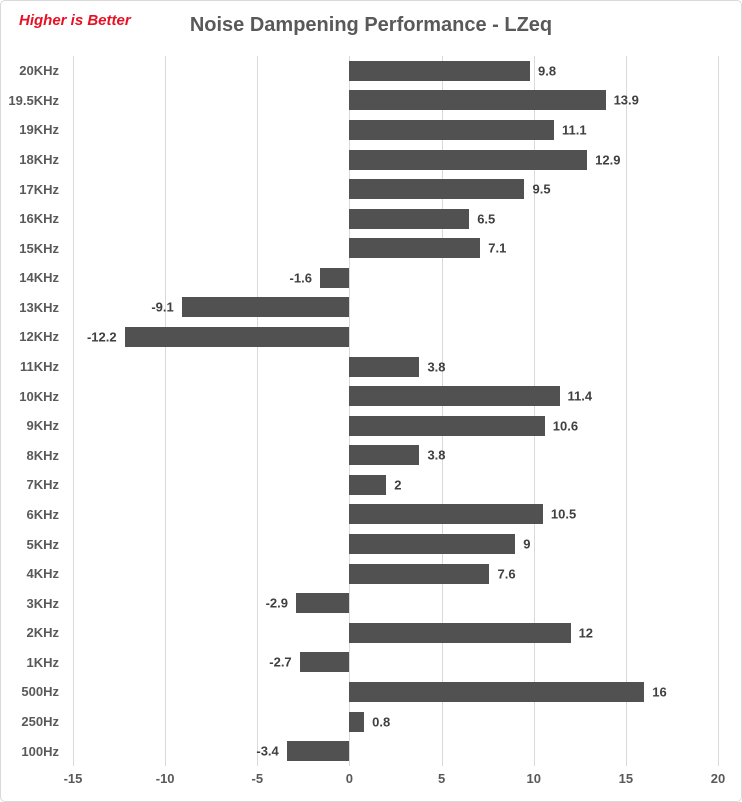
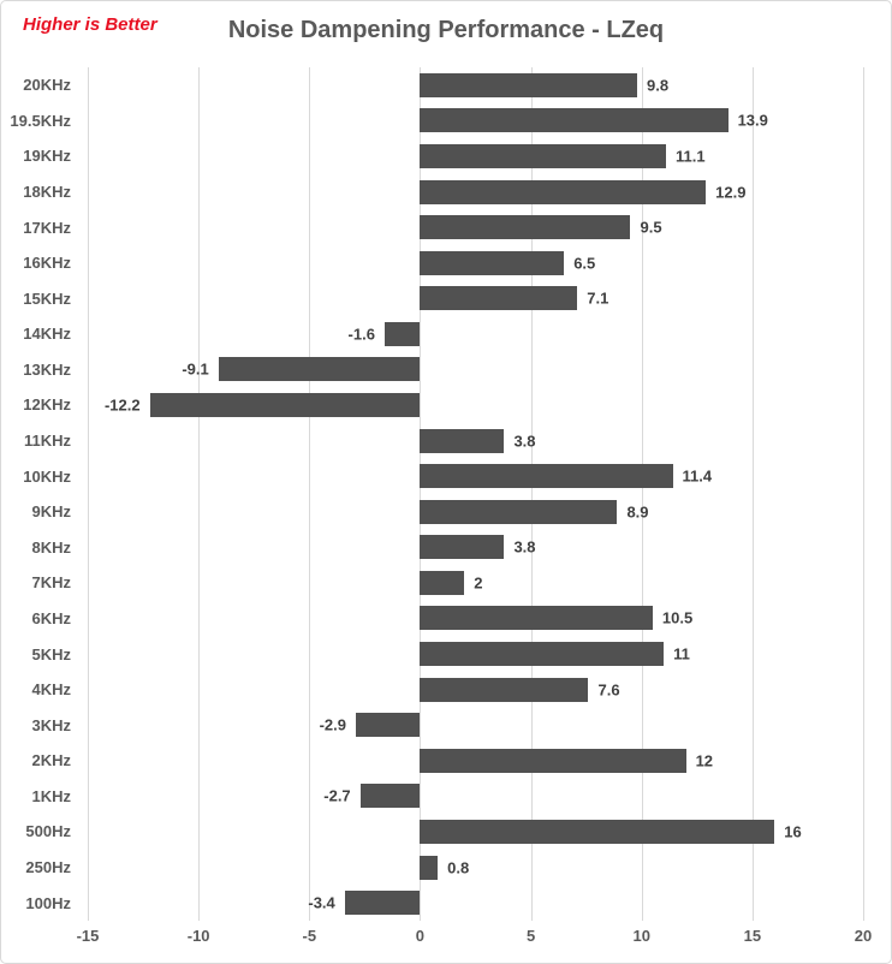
9KHz: 10.6 -> 8.9
5KHz: 9 -> 11
